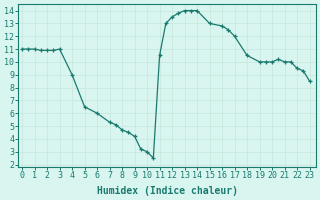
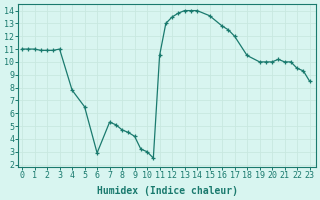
4: 9.0 -> 7.8
6: 6.0 -> 2.9
15: 13.0 -> 13.6
